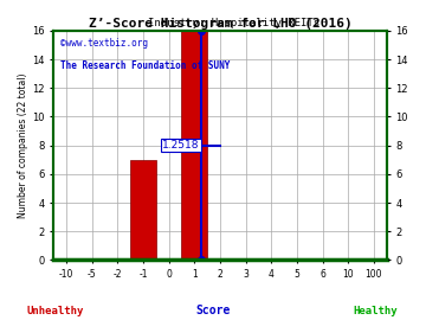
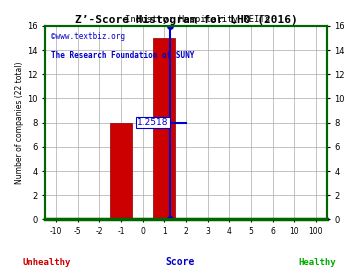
-1: 7 -> 8
1: 16 -> 15
